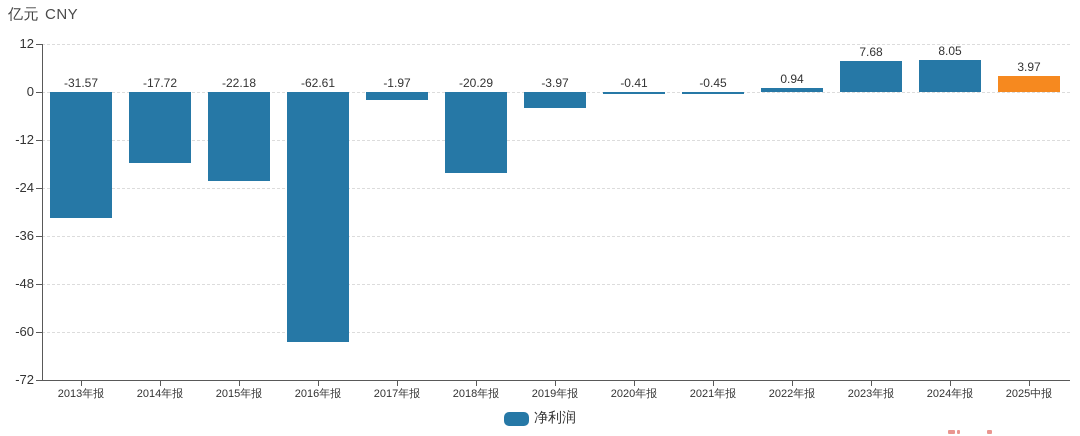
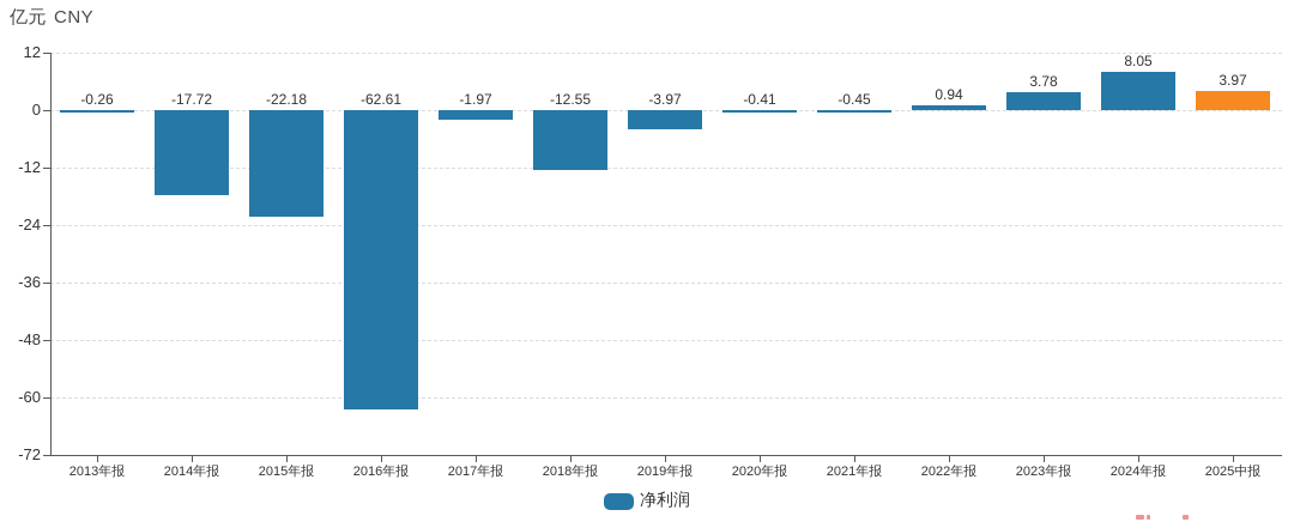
2013年报: -31.57 -> -0.26
2018年报: -20.29 -> -12.55
2023年报: 7.68 -> 3.78
